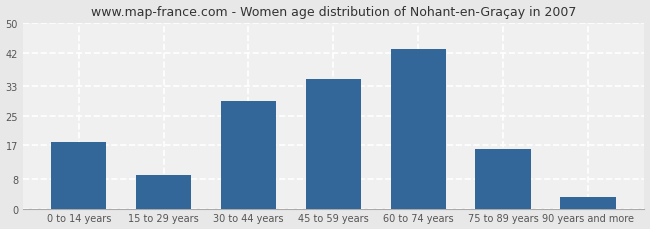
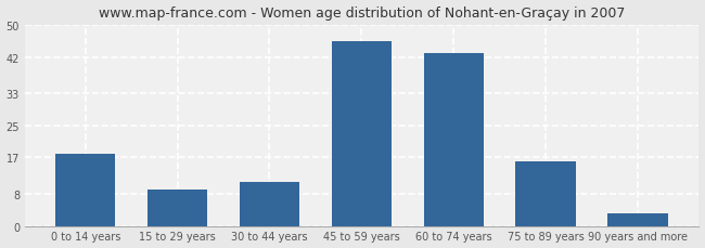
30 to 44 years: 29 -> 11
45 to 59 years: 35 -> 46
